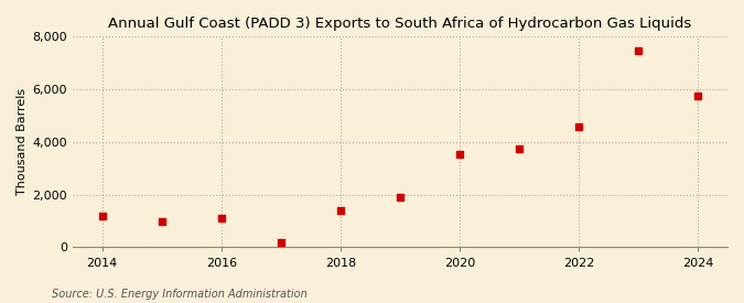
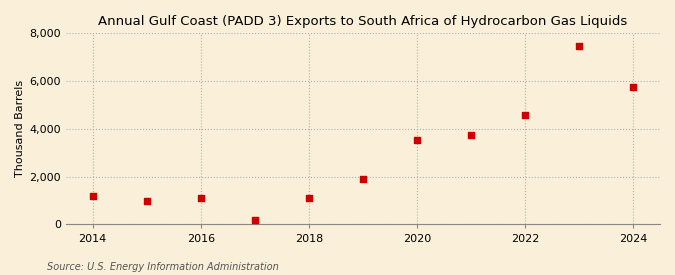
2018: 1,400 -> 1,100
